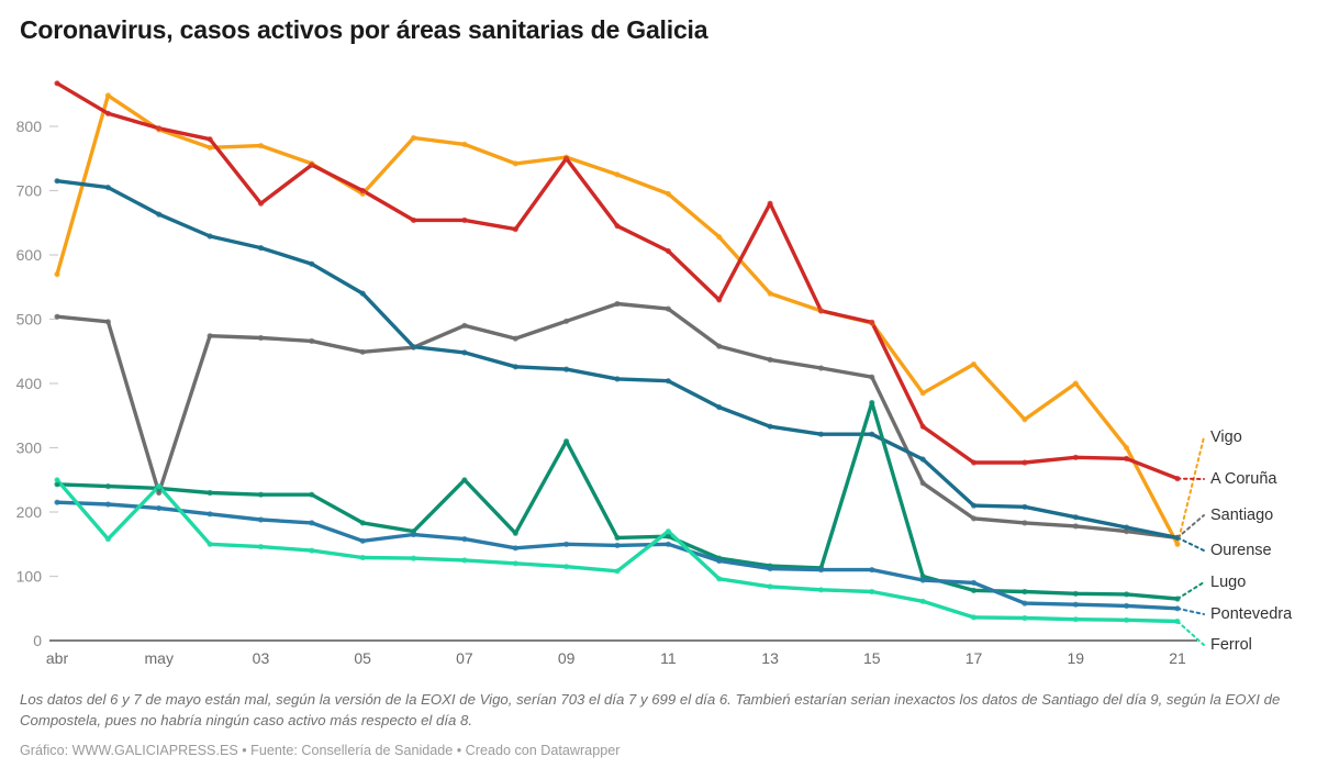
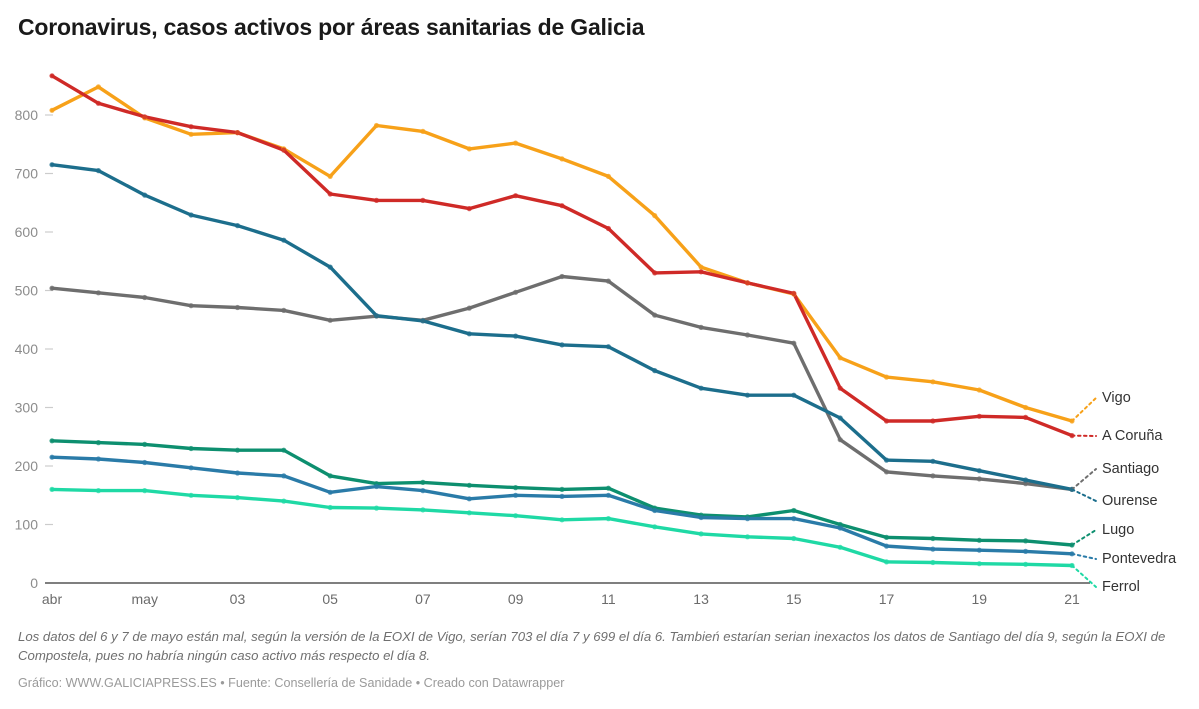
Vigo/abr: 570 -> 810
Ferrol/abr: 250 -> 160
Santiago/may: 230 -> 490
Ferrol/may: 240 -> 160
A Coruña/03: 680 -> 770
A Coruña/05: 700 -> 660
Santiago/07: 490 -> 450
Lugo/07: 250 -> 170
A Coruña/09: 750 -> 660
Lugo/09: 310 -> 160
Ferrol/11: 170 -> 110
A Coruña/13: 680 -> 530
Lugo/15: 370 -> 120
Vigo/17: 430 -> 350
Pontevedra/17: 90 -> 60
Vigo/19: 400 -> 330
Vigo/21: 150 -> 280
